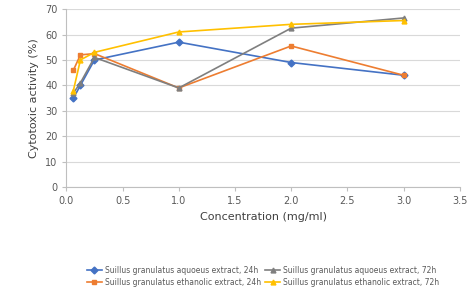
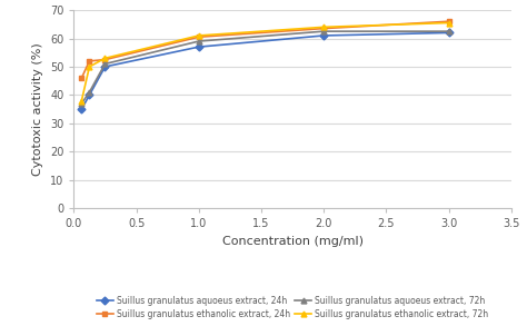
Suillus granulatus ethanolic extract, 24h/1.0: 39.0 -> 60.5
Suillus granulatus aquoeus extract, 72h/1.0: 39.0 -> 59.0
Suillus granulatus aquoeus extract, 24h/2.0: 49 -> 61
Suillus granulatus ethanolic extract, 24h/2.0: 55.5 -> 63.5
Suillus granulatus aquoeus extract, 24h/3.0: 44 -> 62
Suillus granulatus ethanolic extract, 24h/3.0: 44.0 -> 66.0
Suillus granulatus aquoeus extract, 72h/3.0: 66.5 -> 62.5
